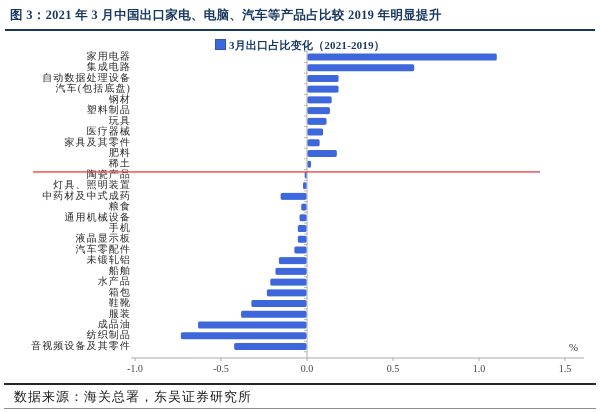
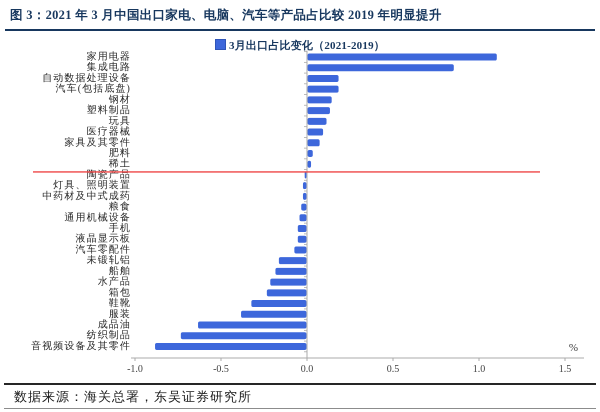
集成电路: 0.62 -> 0.85
肥料: 0.17 -> 0.03
中药材及中式成药: -0.15 -> -0.02
音视频设备及其零件: -0.42 -> -0.88
